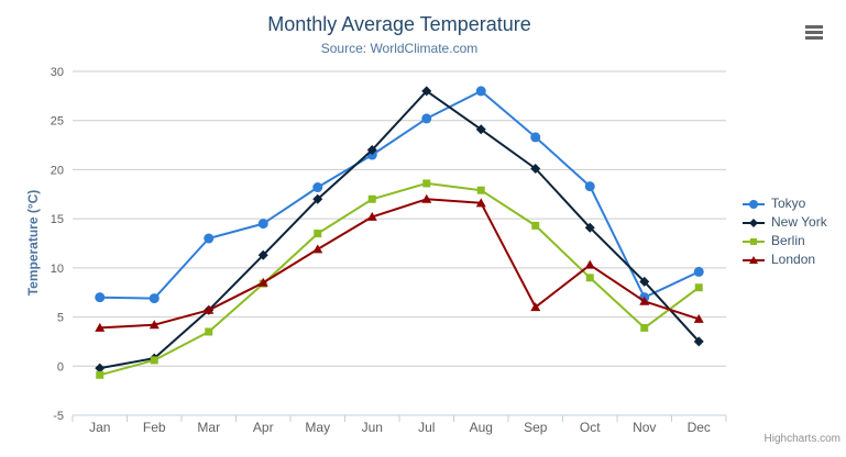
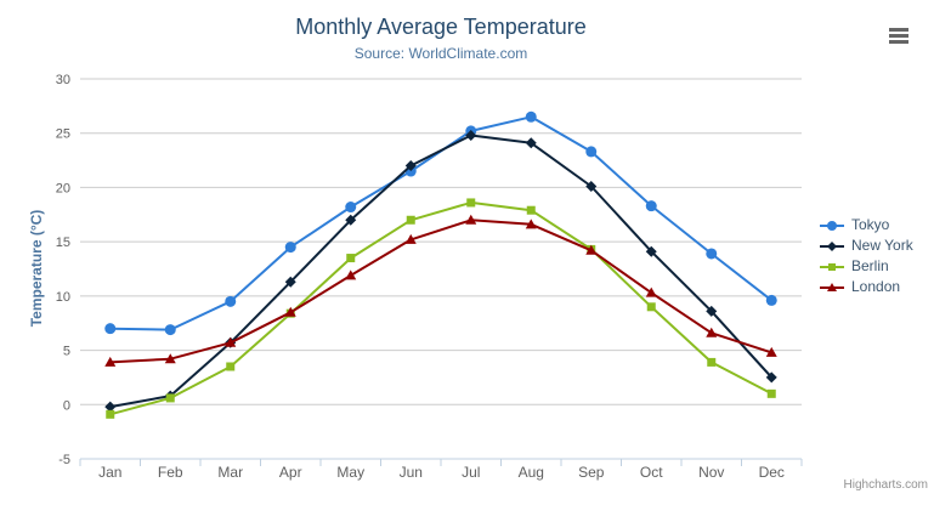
Tokyo/Mar: 13 -> 10
New York/Jul: 28 -> 25
Tokyo/Aug: 28 -> 26
London/Sep: 6 -> 14
Tokyo/Nov: 7 -> 14
Berlin/Dec: 8 -> 1
